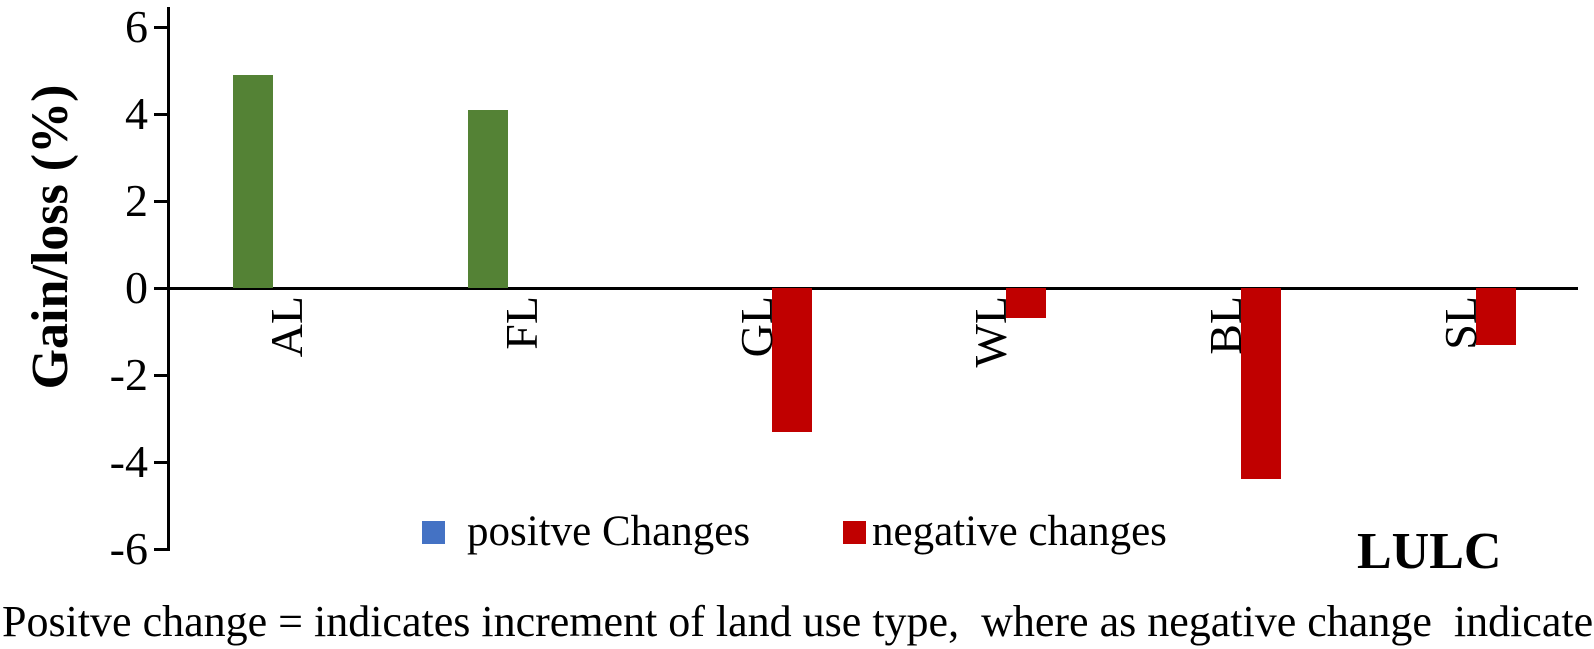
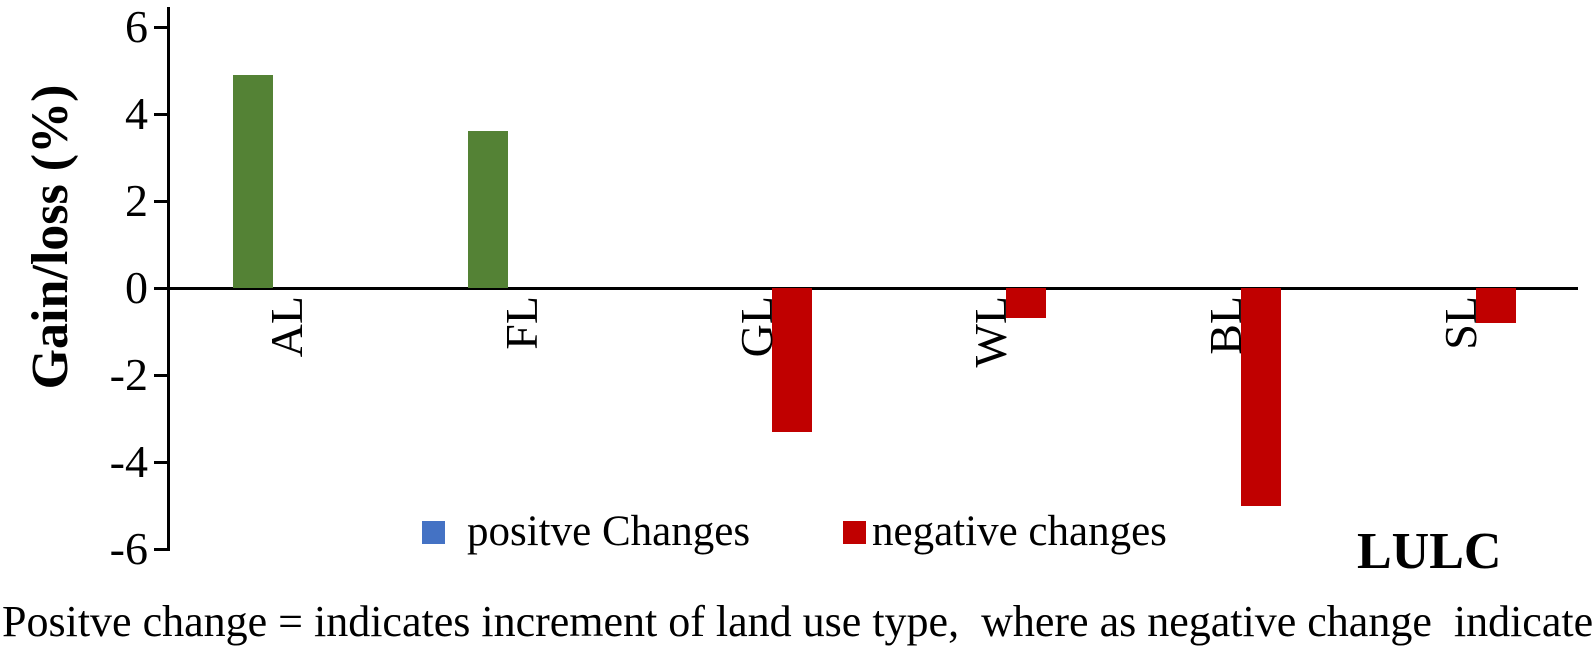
positve Changes/FL: 4.1 -> 3.6
negative changes/BL: -4.4 -> -5.0
negative changes/SL: -1.3 -> -0.8
